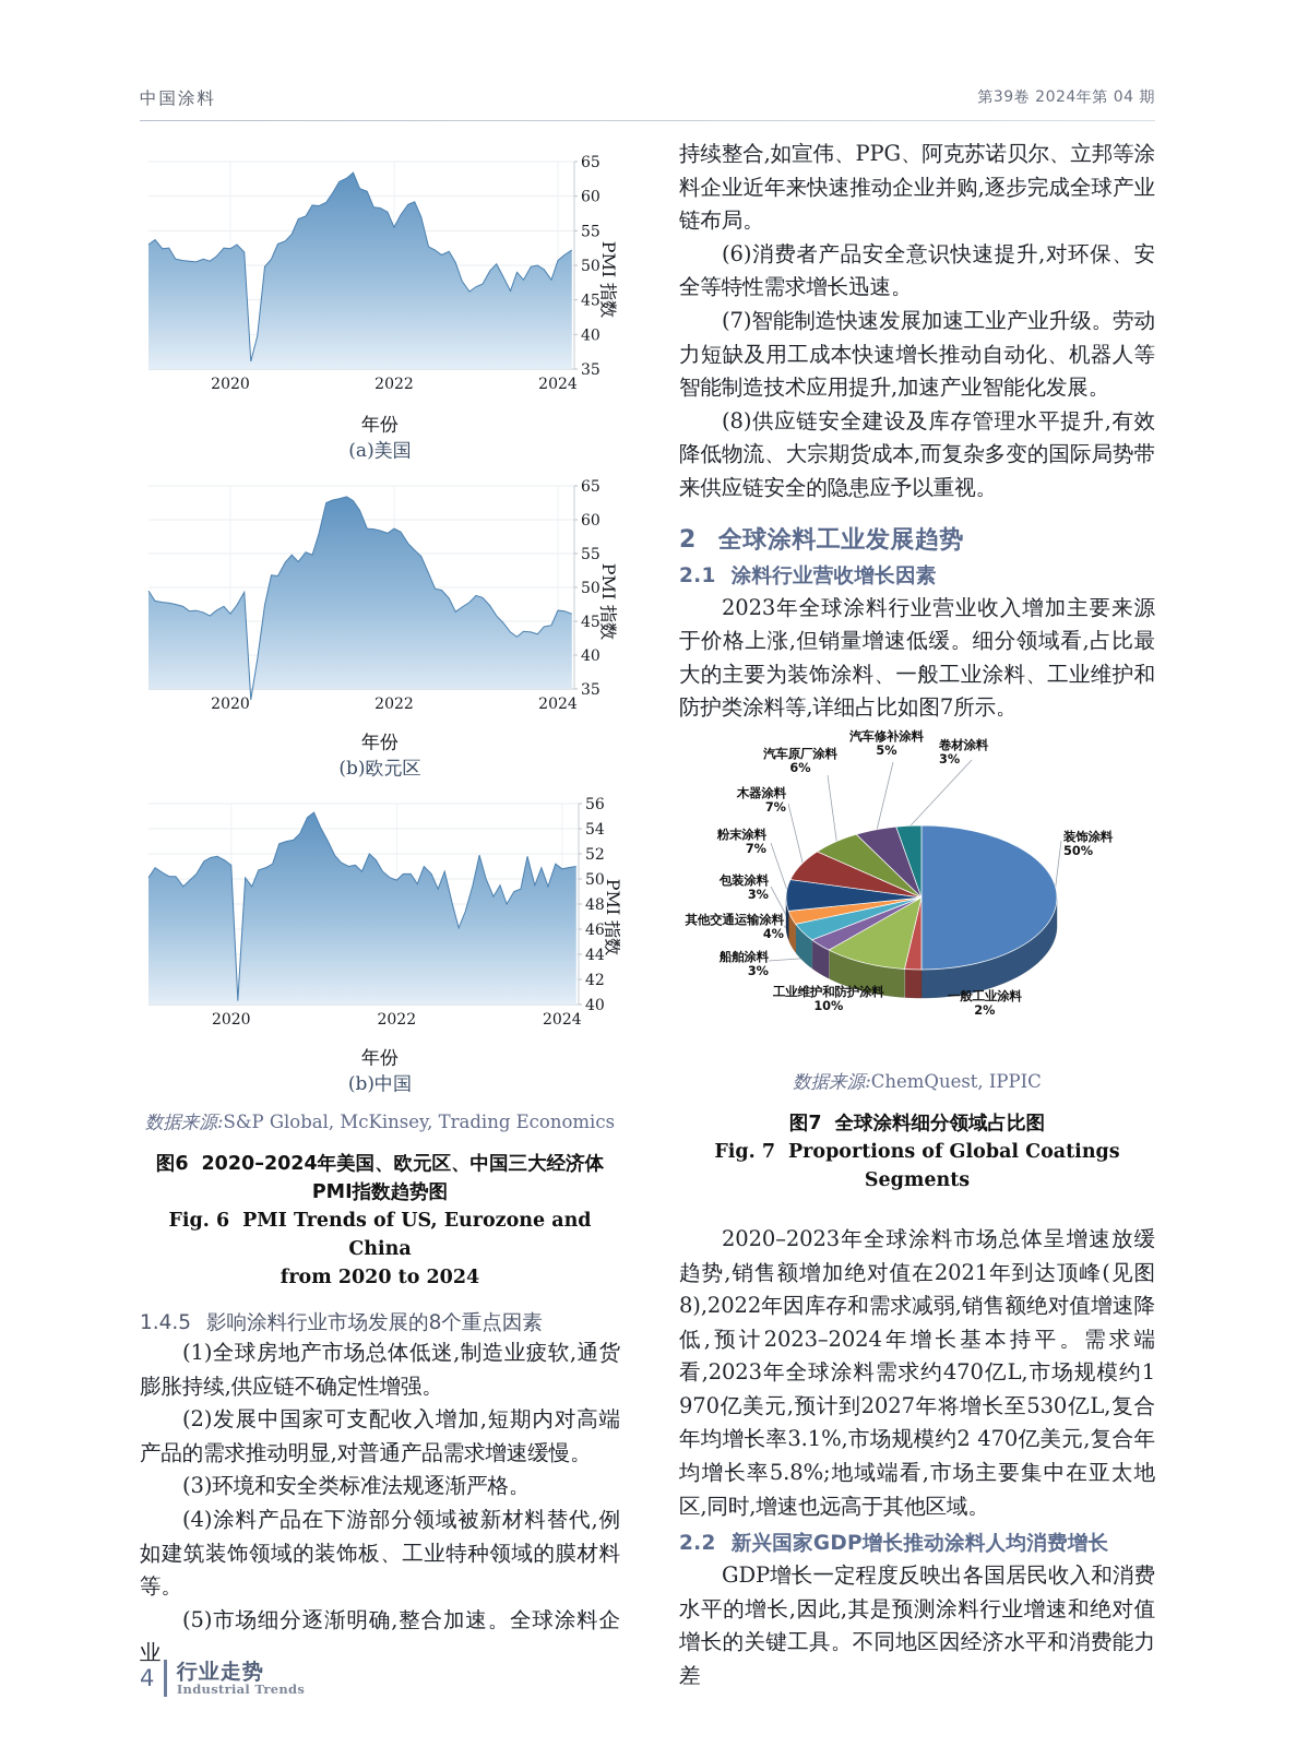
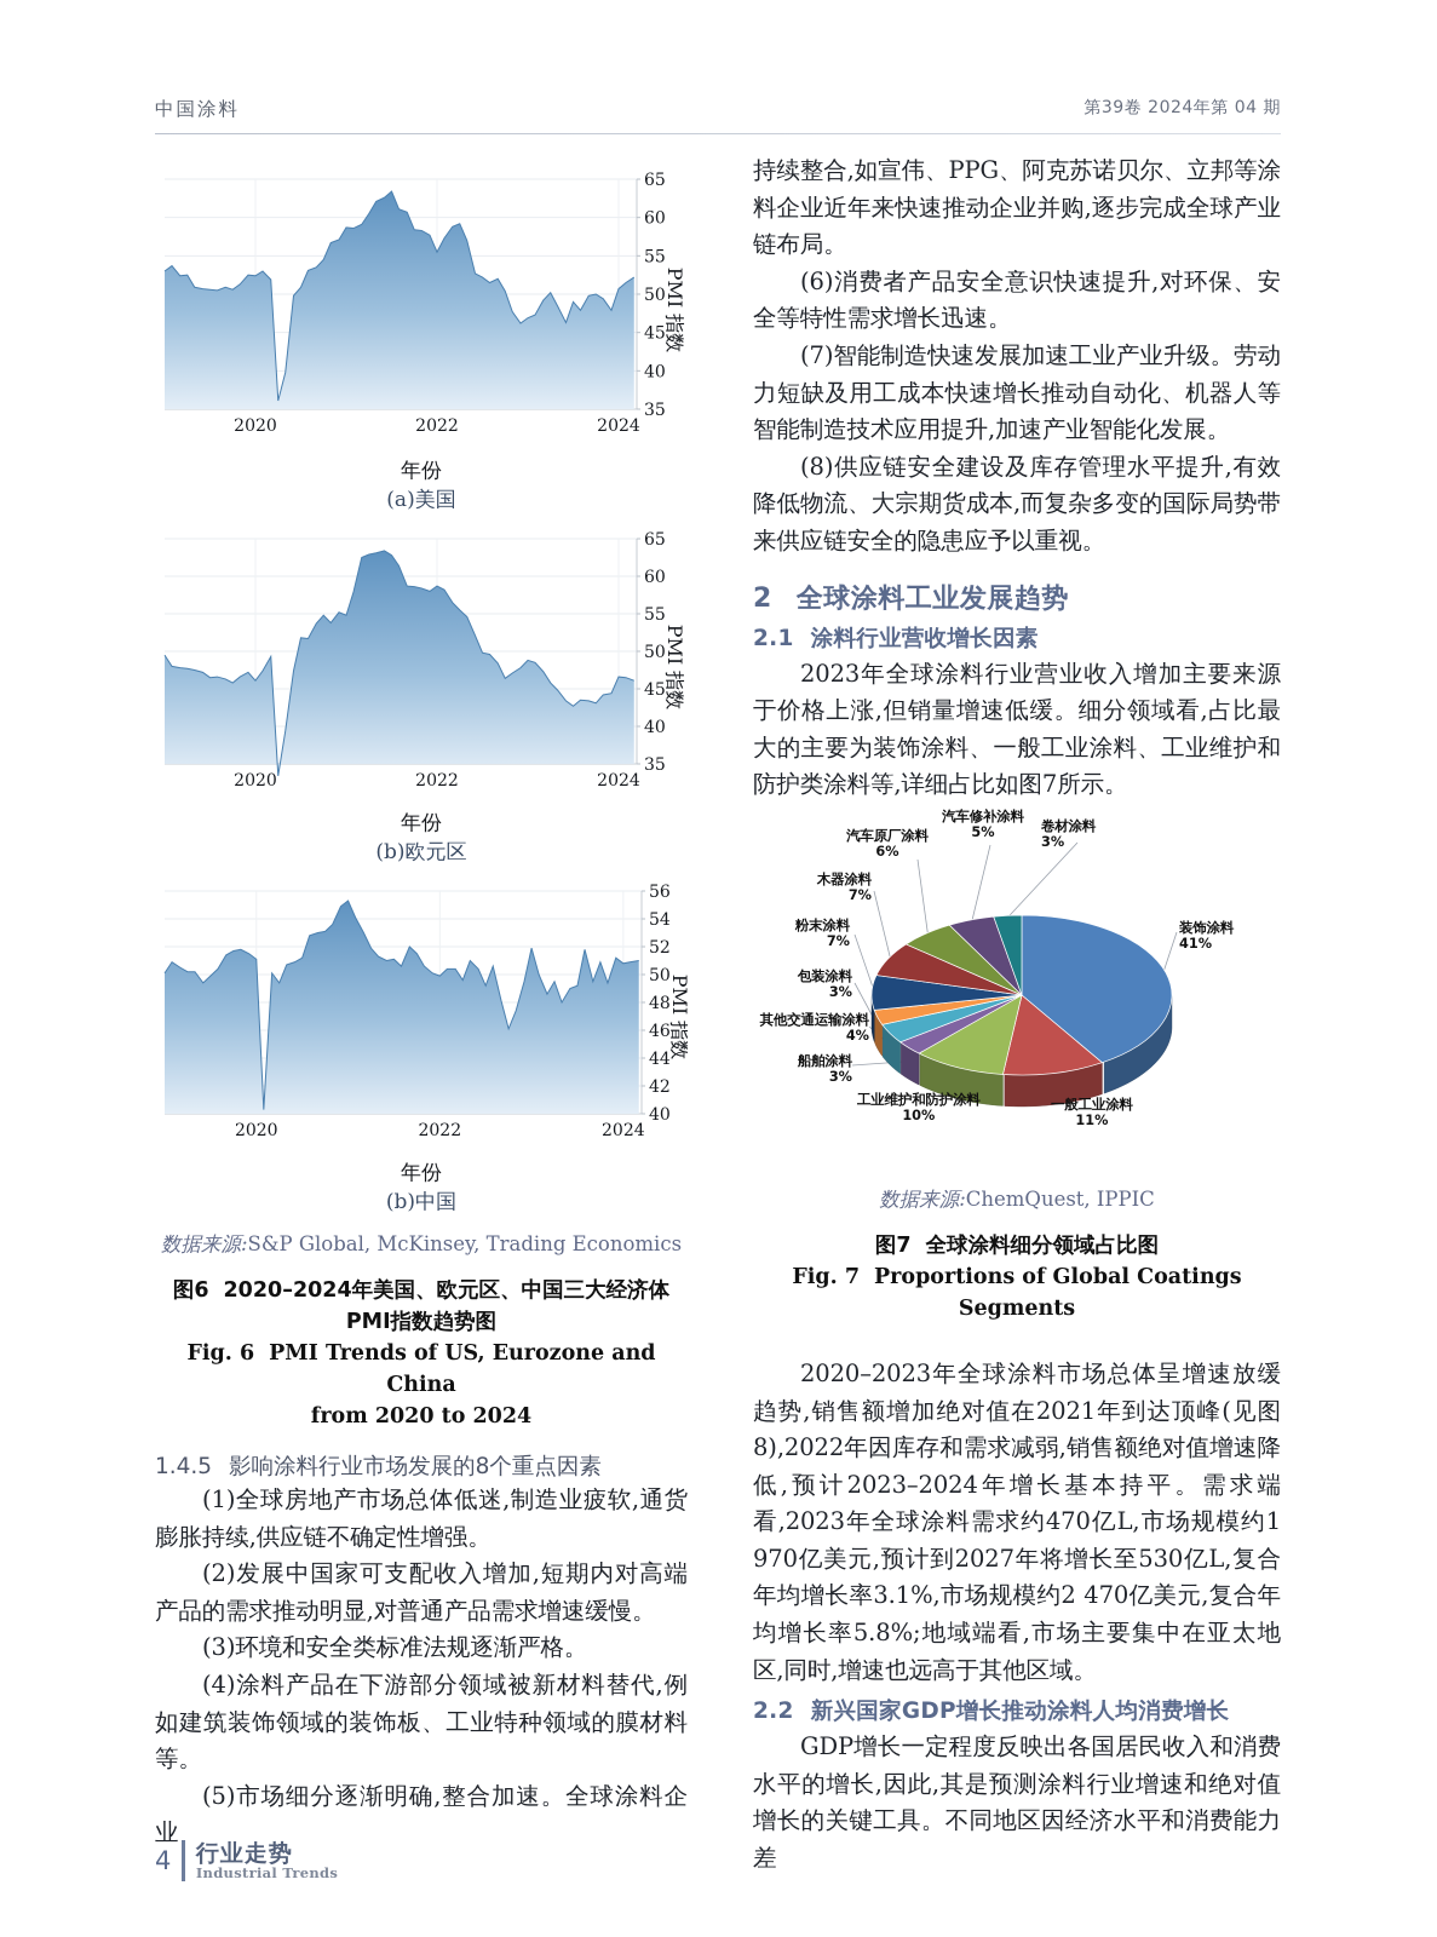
全球涂料细分领域占比图/装饰涂料: 50% -> 41%
全球涂料细分领域占比图/一般工业涂料: 2% -> 11%
